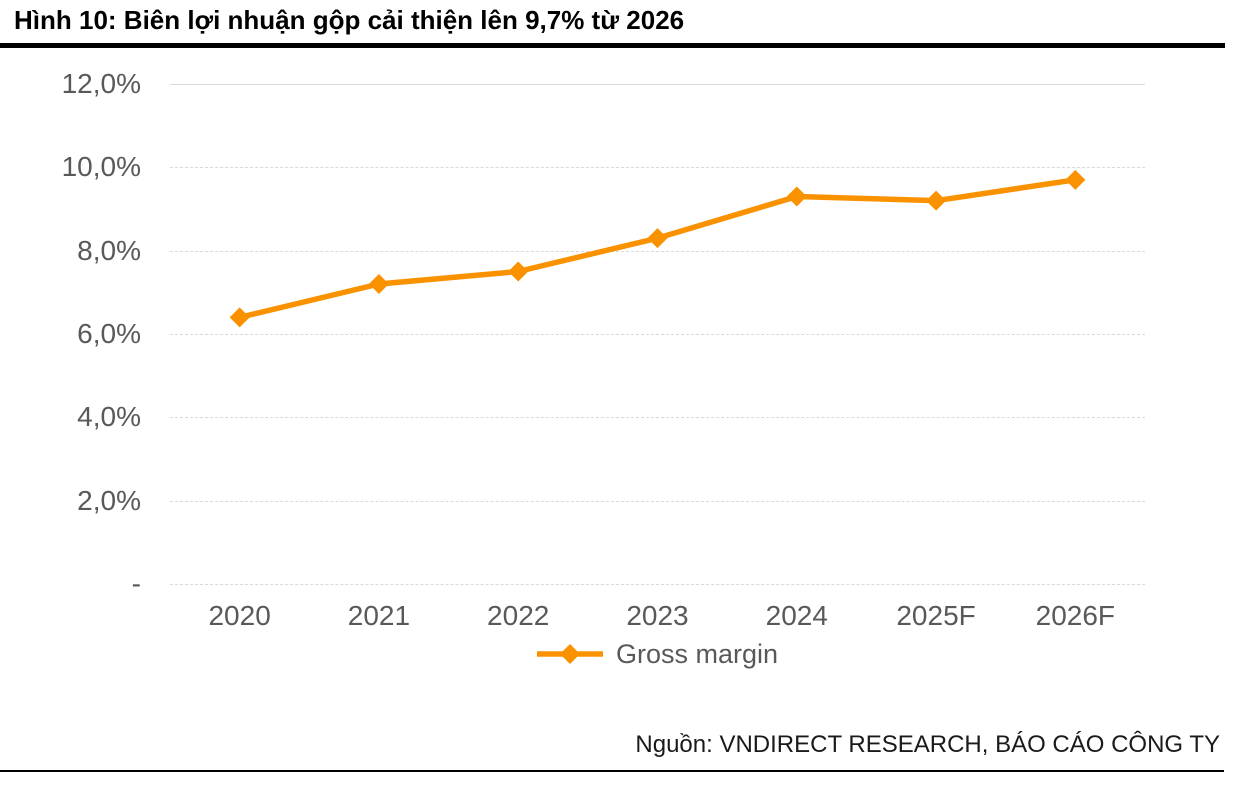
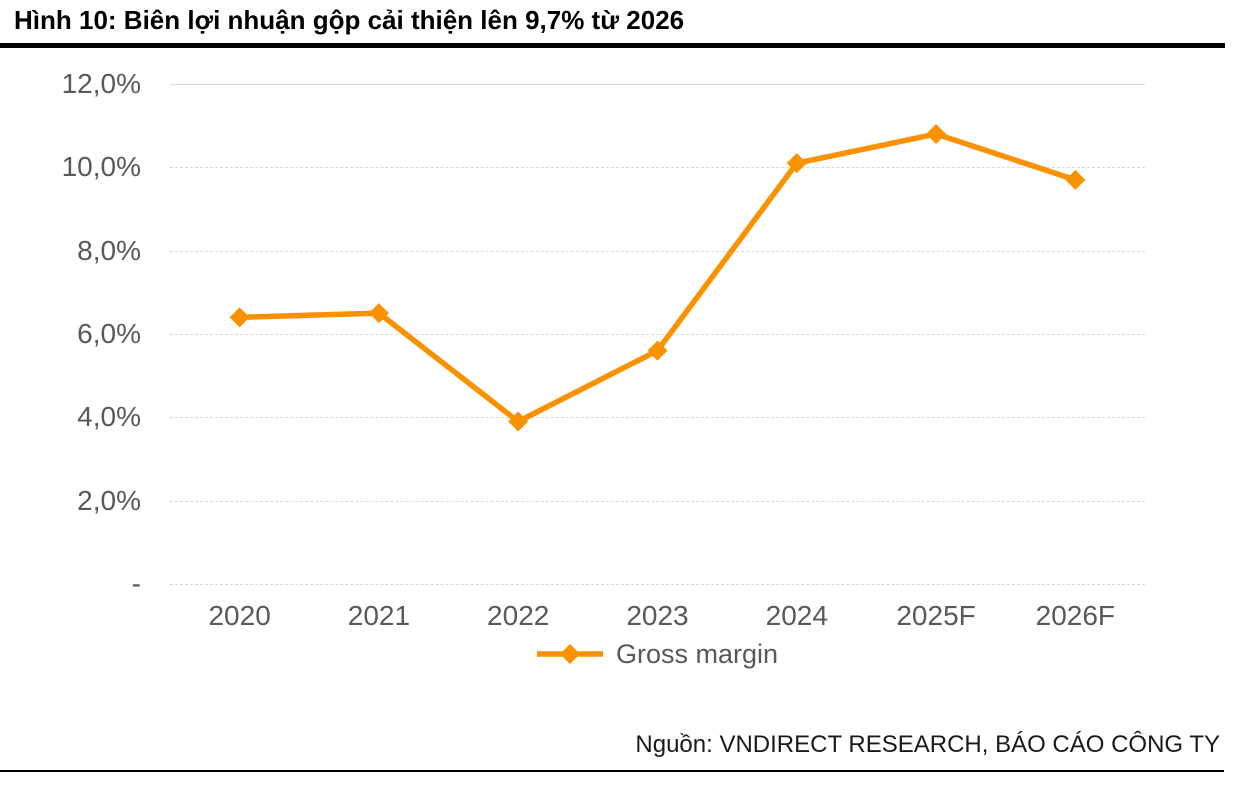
2021: 7,2% -> 6,5%
2022: 7,5% -> 3,9%
2023: 8,3% -> 5,6%
2024: 9,3% -> 10,1%
2025F: 9,2% -> 10,8%
